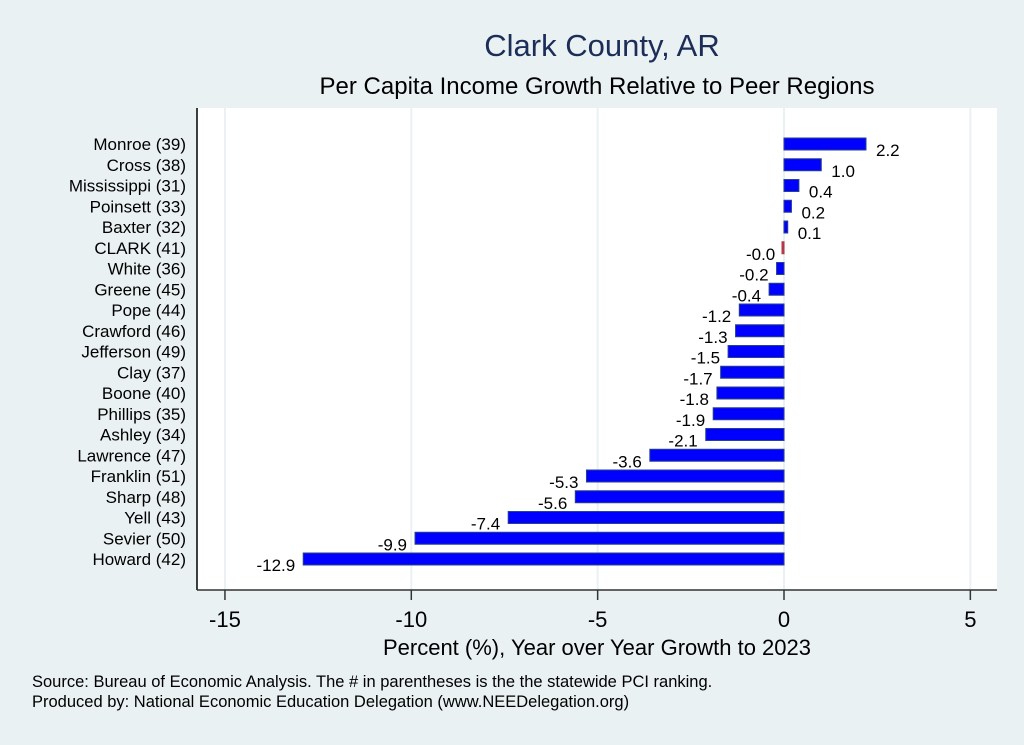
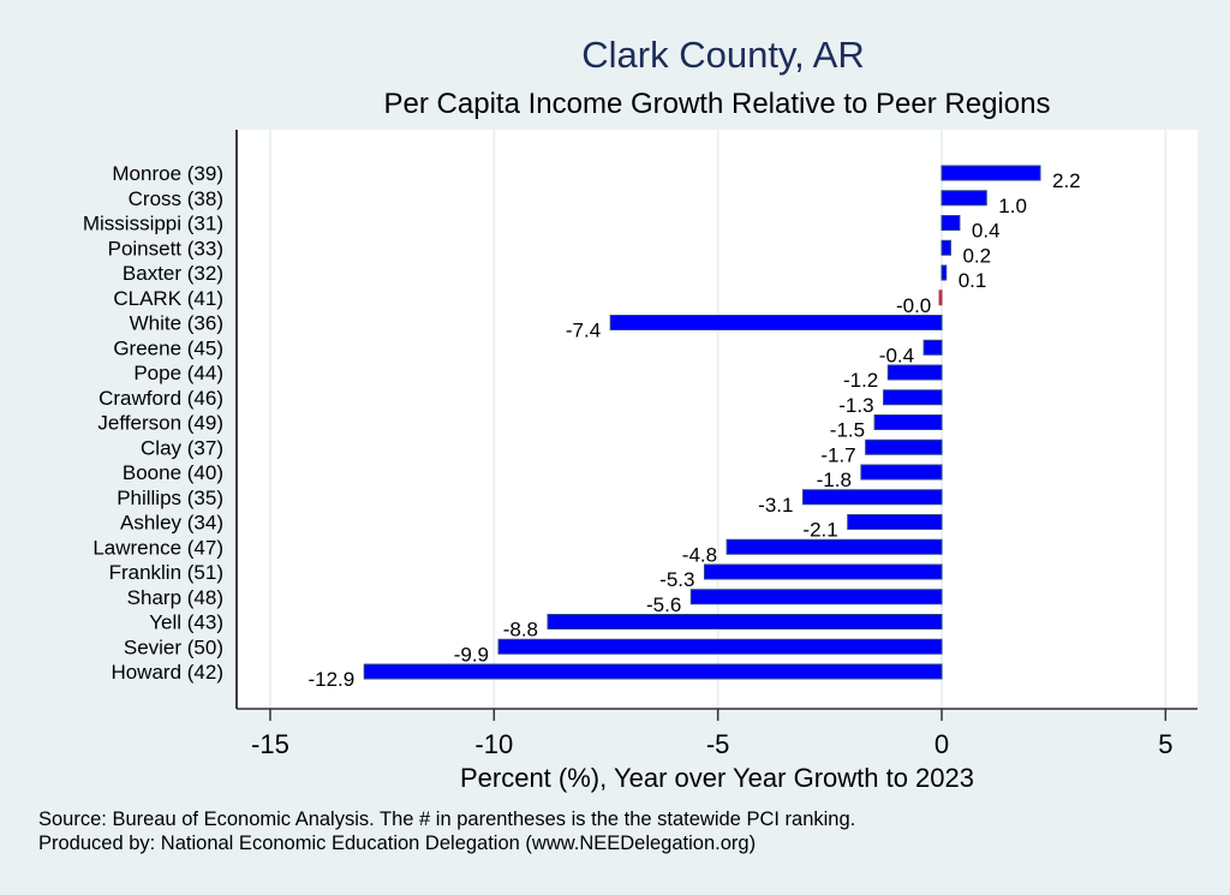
White (36): -0.2 -> -7.4
Phillips (35): -1.9 -> -3.1
Lawrence (47): -3.6 -> -4.8
Yell (43): -7.4 -> -8.8
